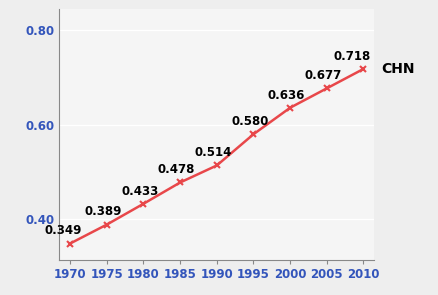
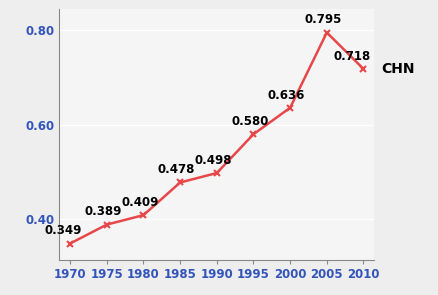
1980: 0.433 -> 0.409
1990: 0.514 -> 0.498
2005: 0.677 -> 0.795
